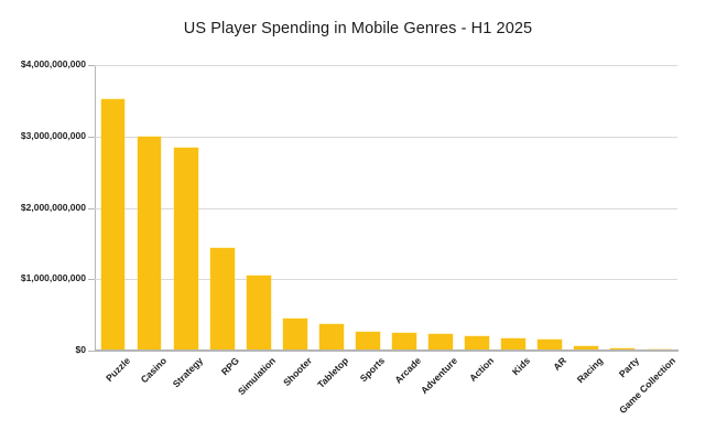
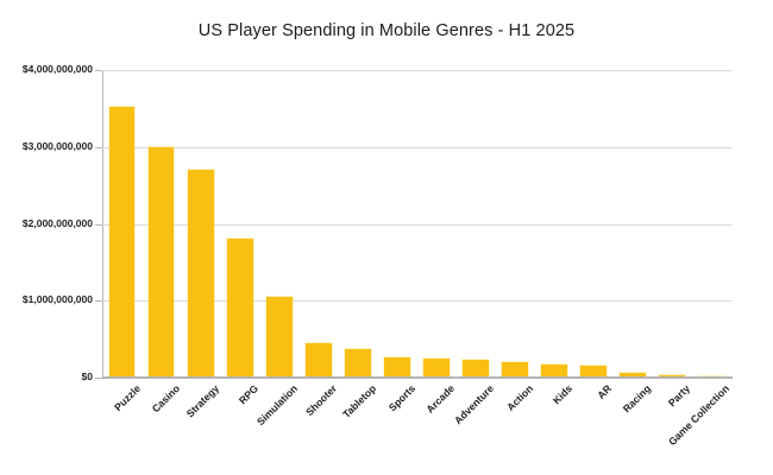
Strategy: $2800000000 -> $2700000000
RPG: $1400000000 -> $1800000000
